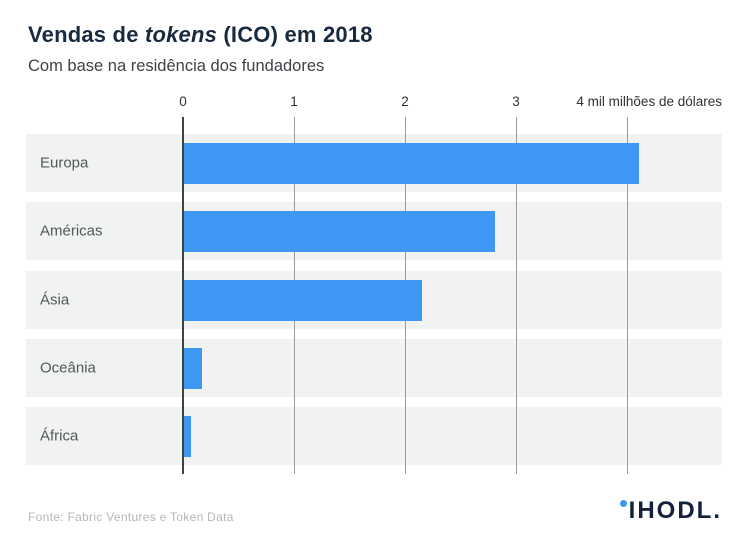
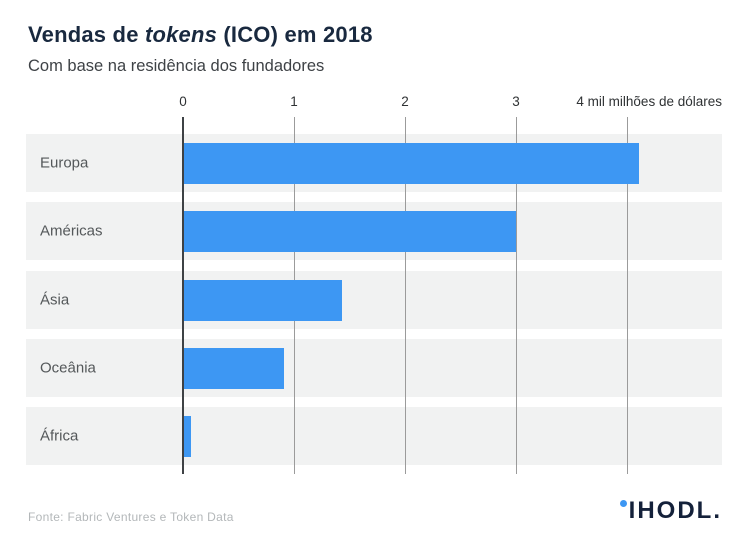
Américas: 2.80 -> 2.99
Ásia: 2.14 -> 1.42
Oceânia: 0.16 -> 0.90
